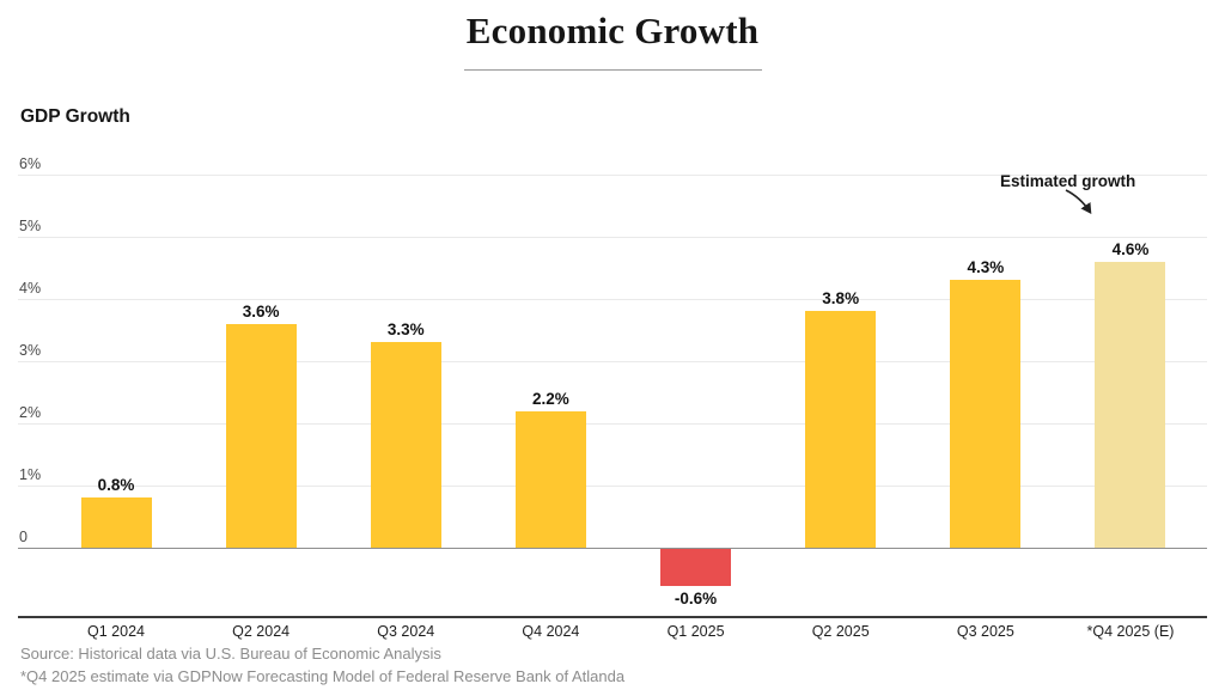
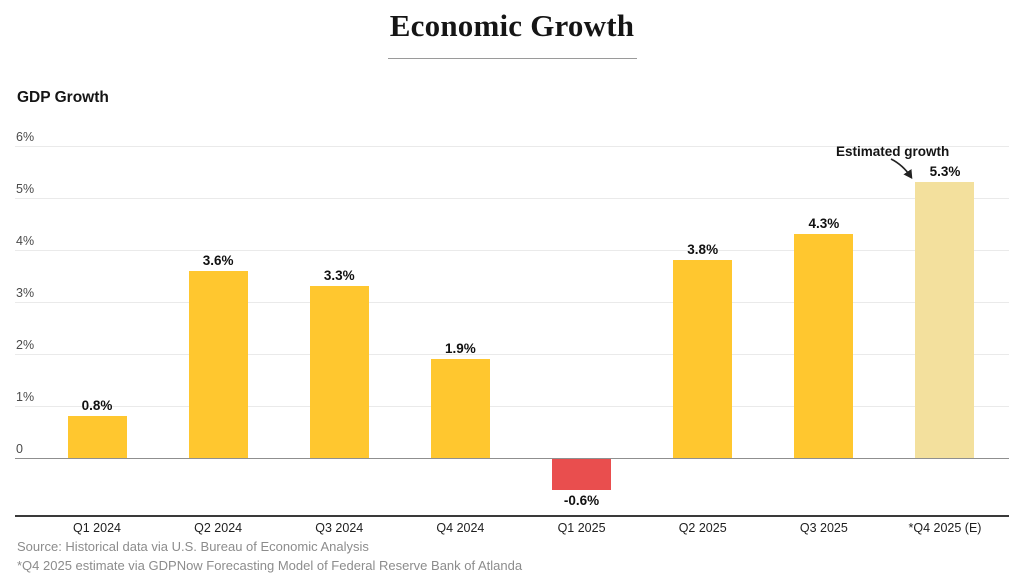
Q4 2024: 2.2% -> 1.9%
*Q4 2025 (E): 4.6% -> 5.3%
